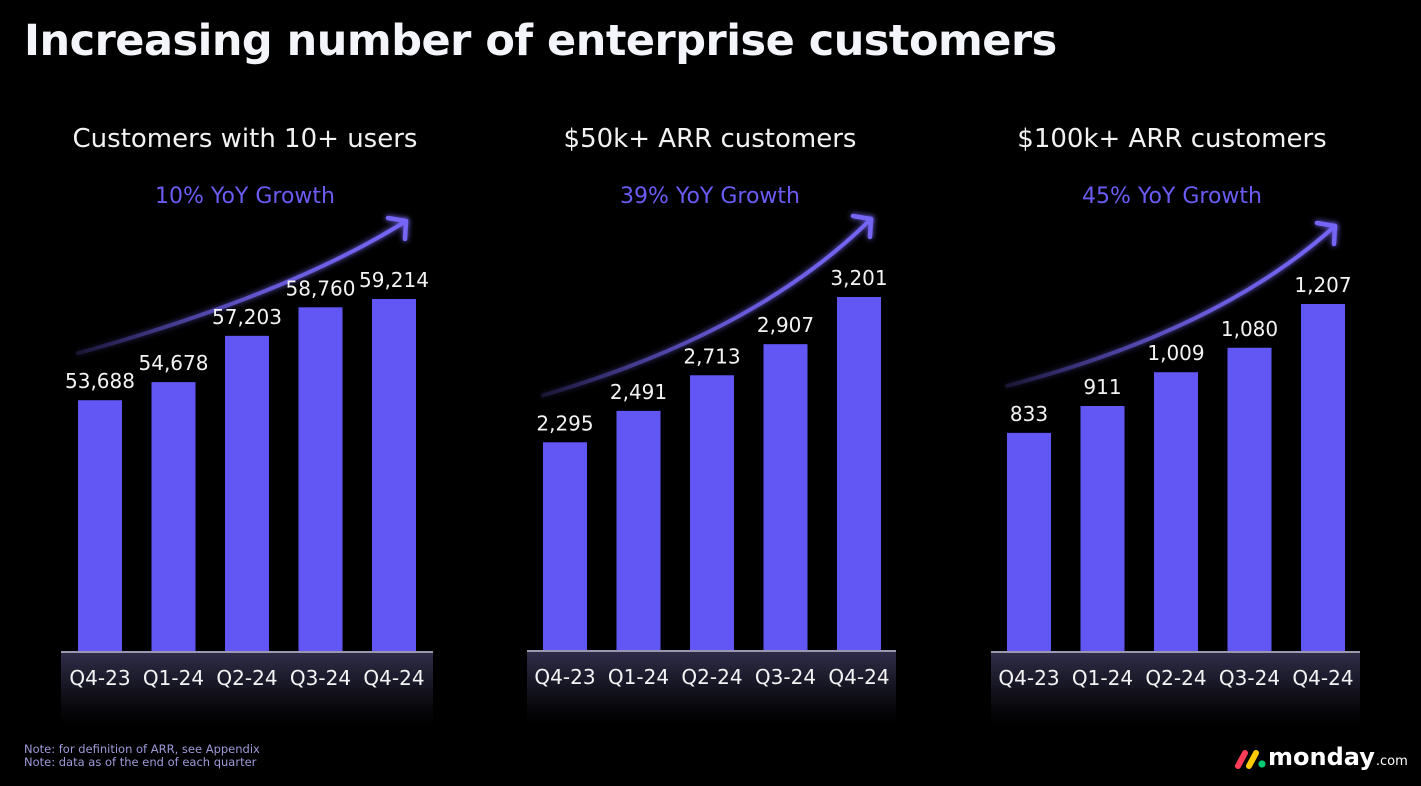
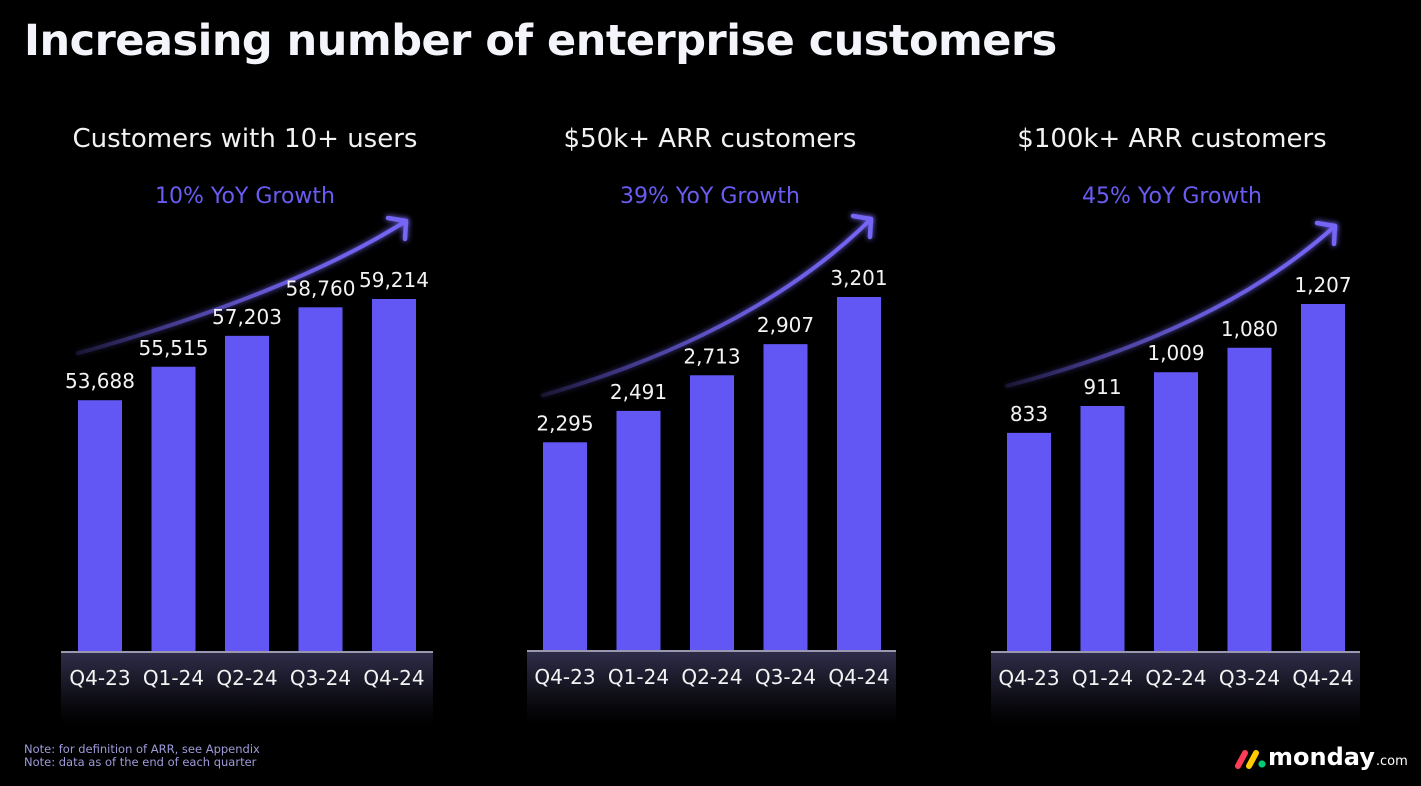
Customers with 10+ users/Q1-24: 54,678 -> 55,515
